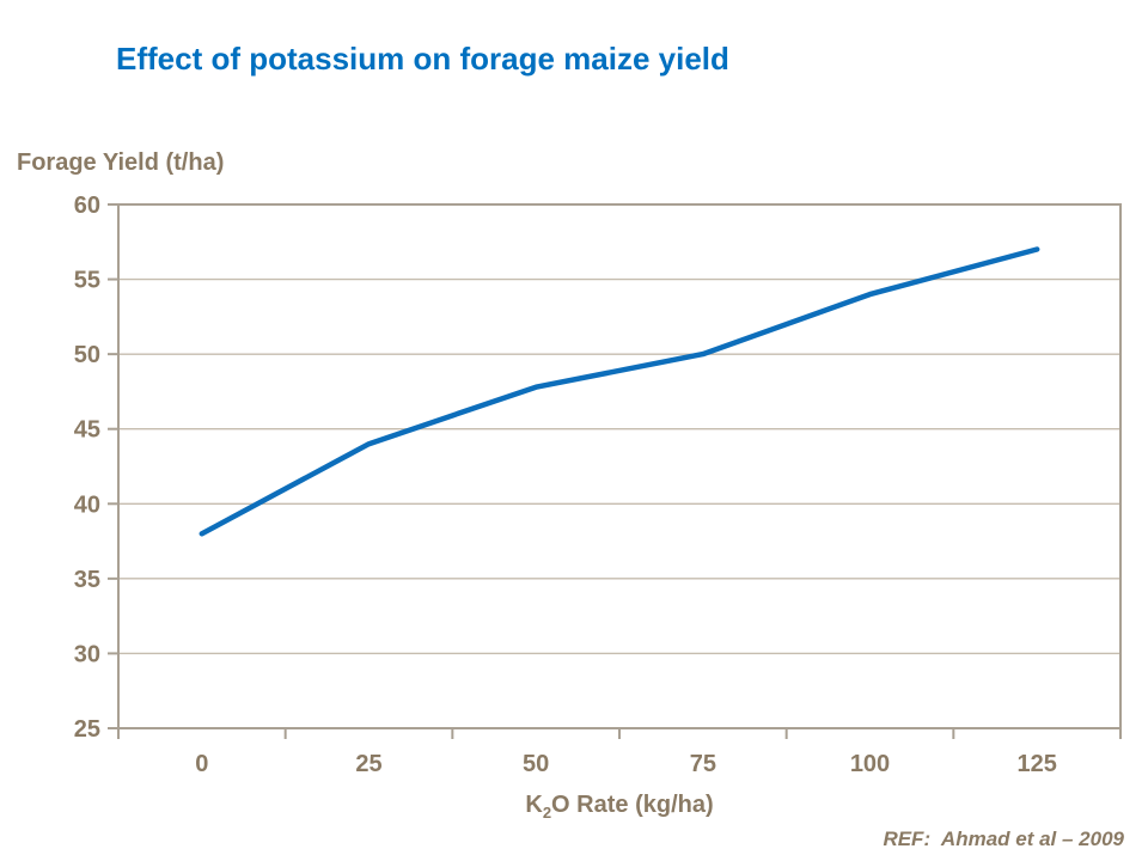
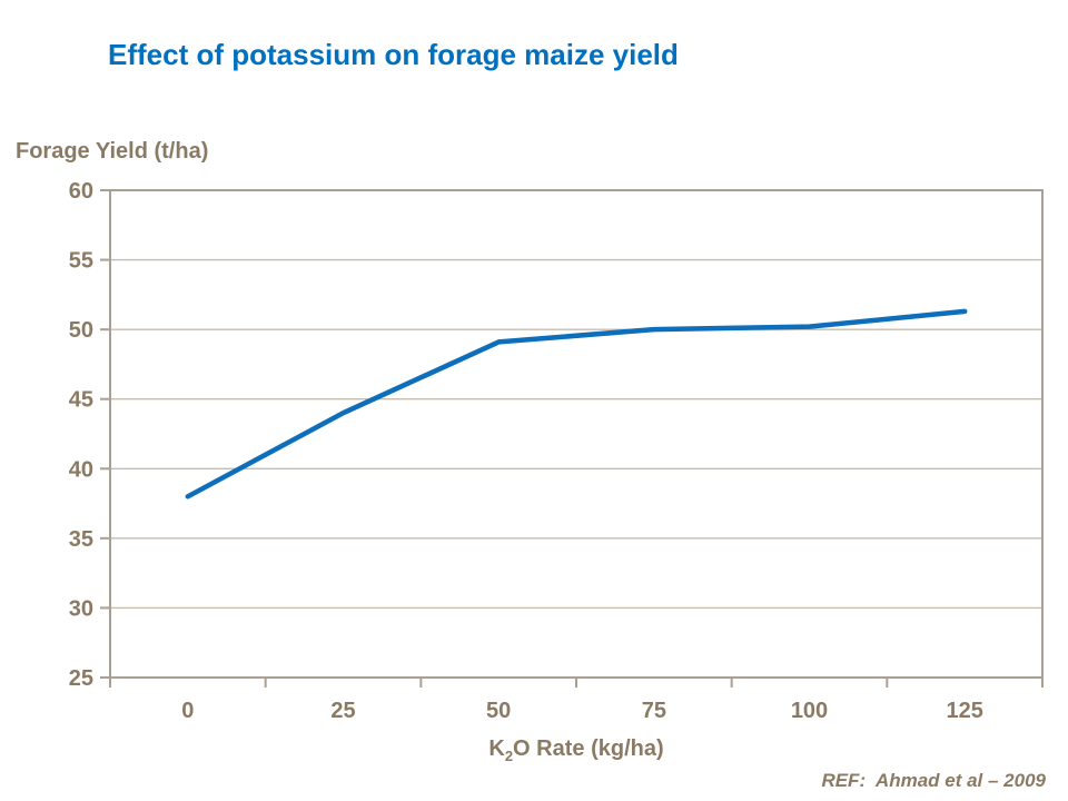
50: 47.8 -> 49.1
100: 54.0 -> 50.2
125: 57.0 -> 51.3
